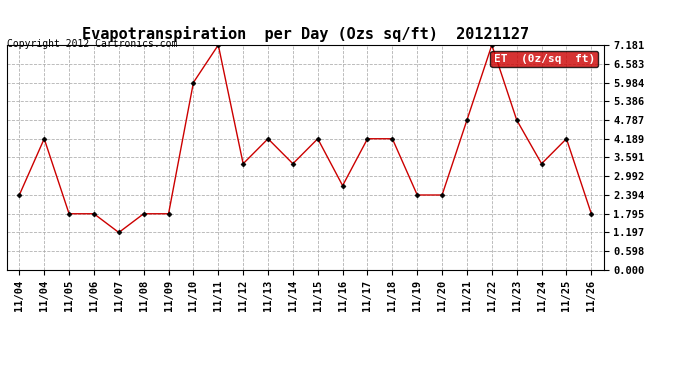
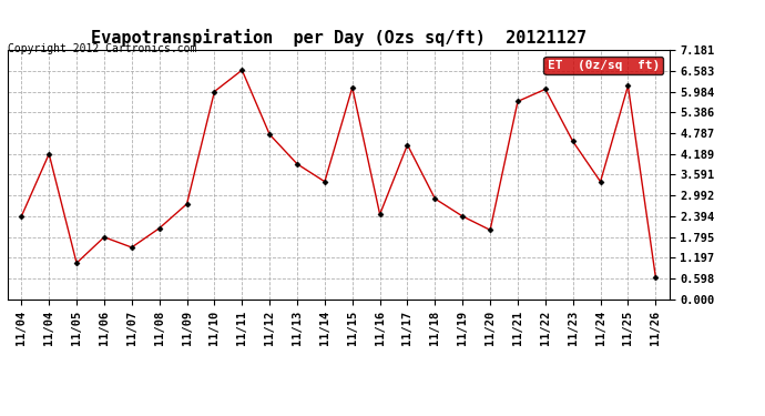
11/05: 1.79 -> 1.05
11/07: 1.20 -> 1.50
11/08: 1.79 -> 2.05
11/09: 1.79 -> 2.75
11/11: 7.18 -> 6.60
11/12: 3.39 -> 4.75
11/13: 4.19 -> 3.90
11/15: 4.19 -> 6.10
11/16: 2.69 -> 2.45
11/17: 4.19 -> 4.45
11/18: 4.19 -> 2.90
11/20: 2.39 -> 2.00
11/21: 4.79 -> 5.70
11/22: 7.18 -> 6.05
11/23: 4.79 -> 4.55
11/25: 4.19 -> 6.15
11/26: 1.79 -> 0.65
